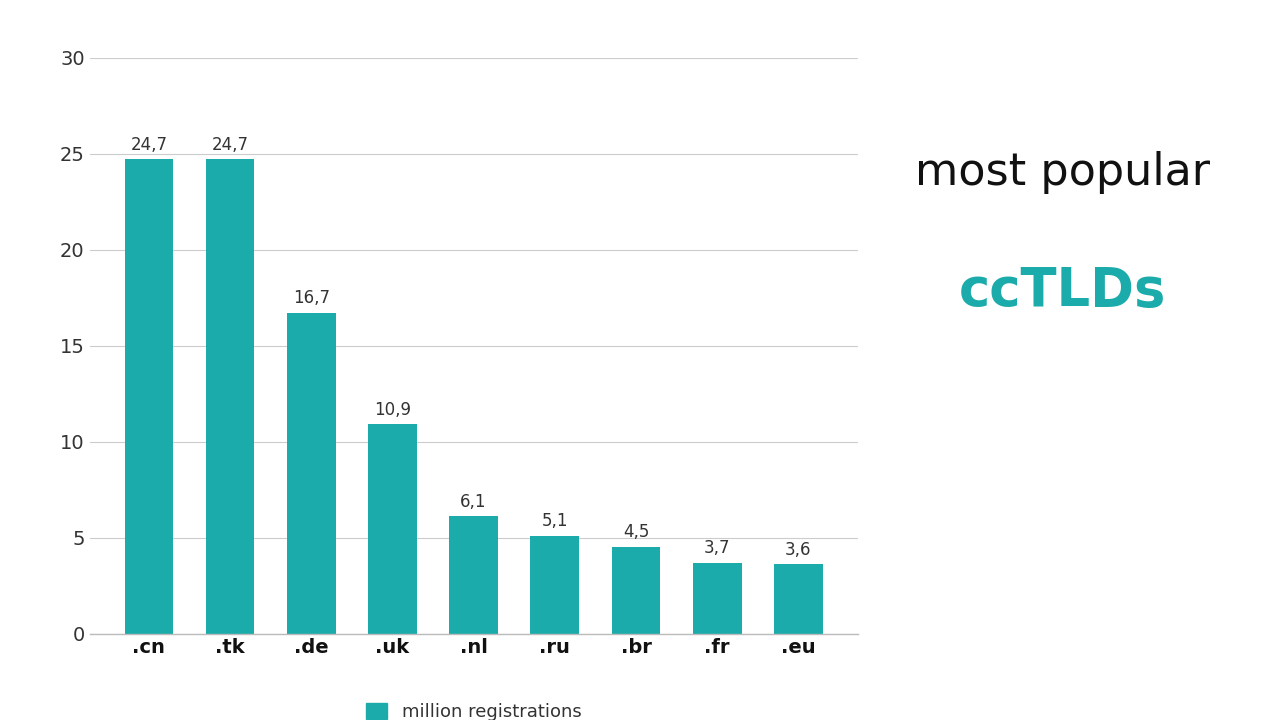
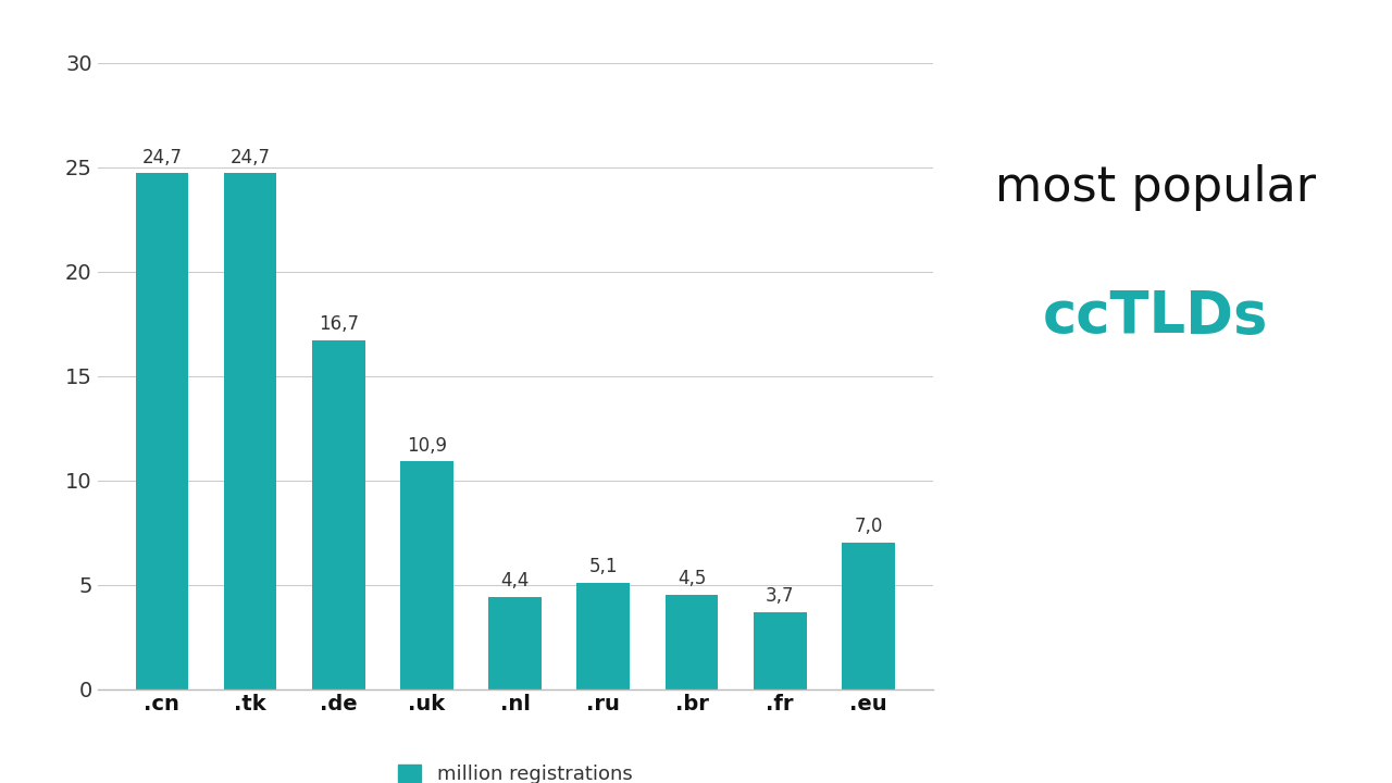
.nl: 6,1 -> 4,4
.eu: 3,6 -> 7,0
